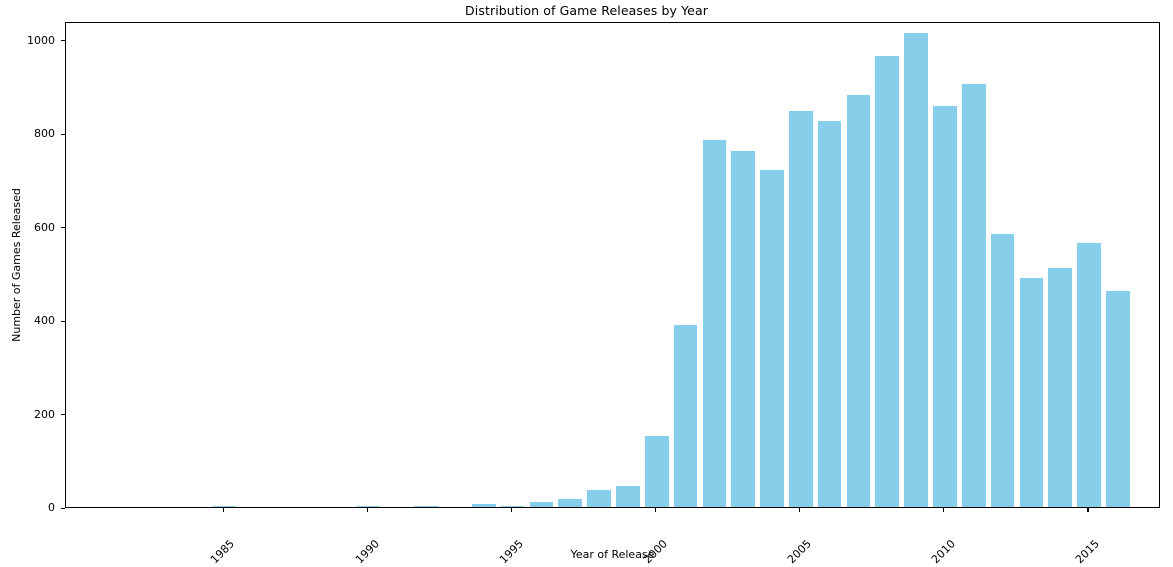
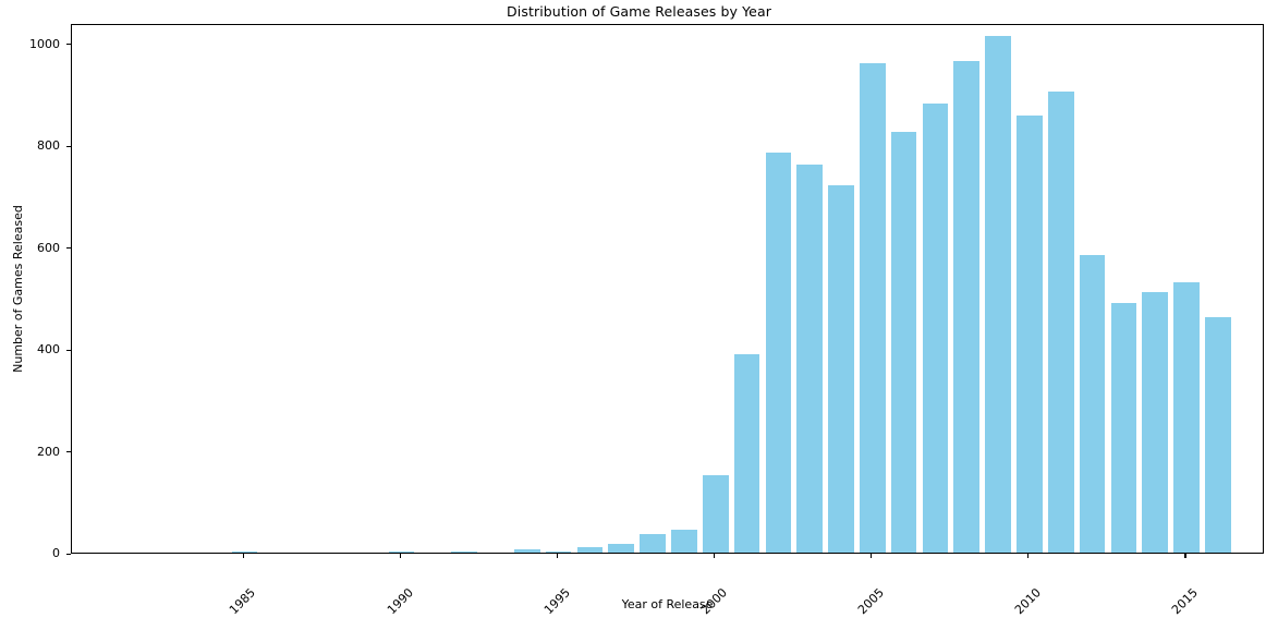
2005: 850 -> 960
2015: 560 -> 530
